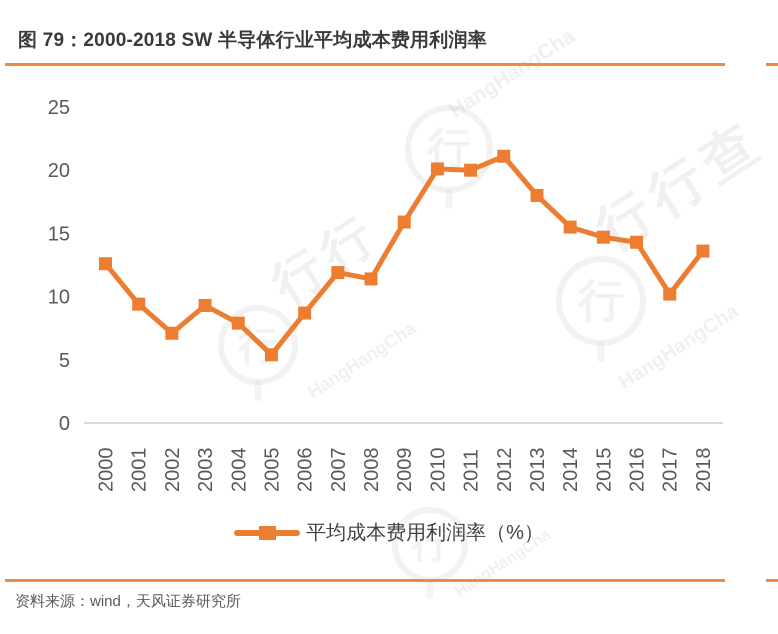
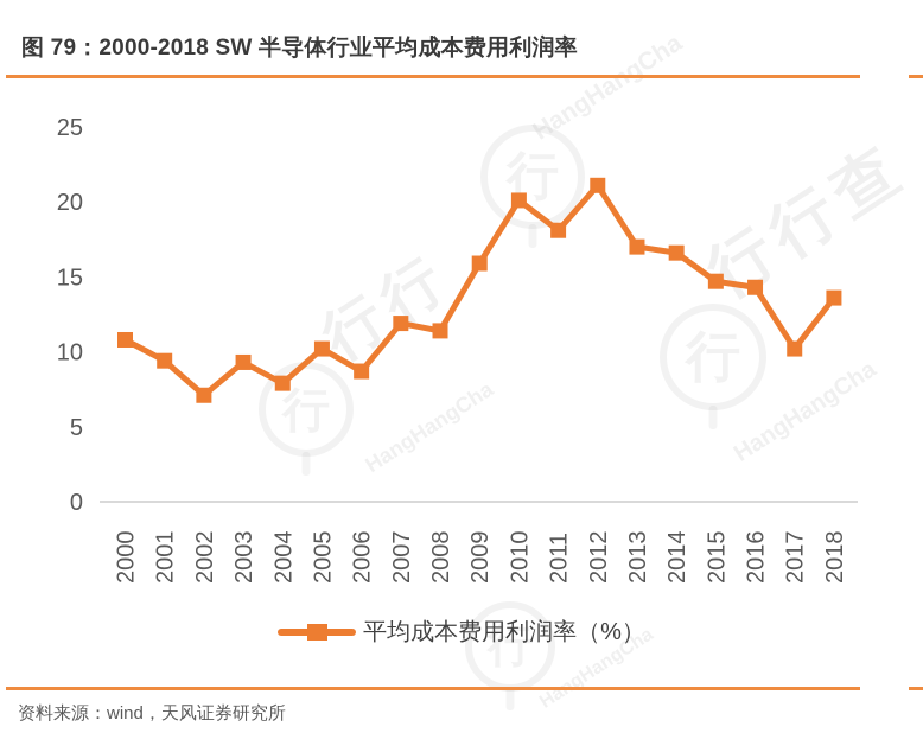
2000: 12.6 -> 10.8
2005: 5.4 -> 10.2
2011: 20.0 -> 18.1
2013: 18.0 -> 17.0
2014: 15.5 -> 16.6
